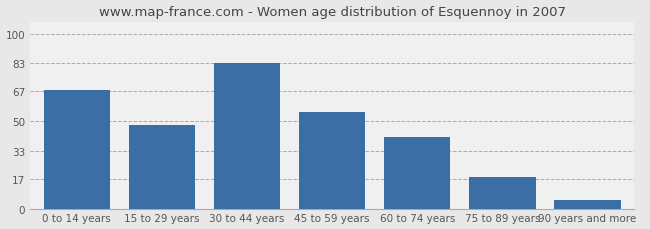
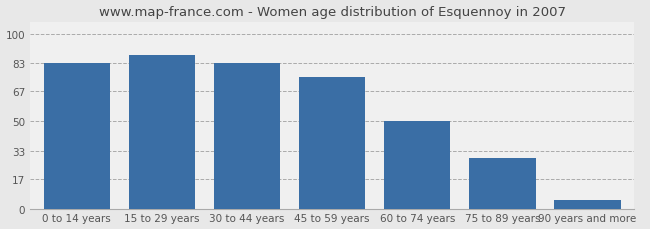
0 to 14 years: 68 -> 83
15 to 29 years: 48 -> 88
45 to 59 years: 55 -> 75
60 to 74 years: 41 -> 50
75 to 89 years: 18 -> 29
